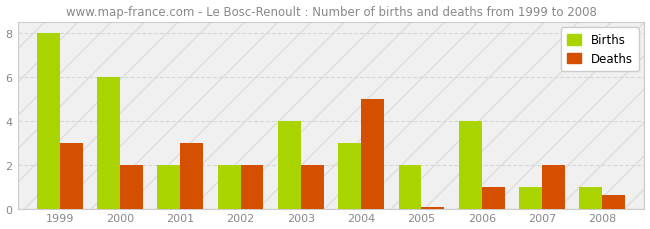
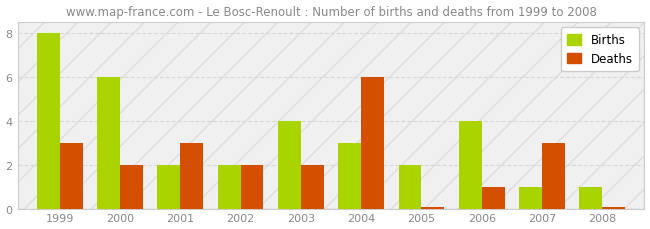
Deaths/2004: 5.00 -> 6.00
Deaths/2007: 2.00 -> 3.00
Deaths/2008: 0.60 -> 0.05
